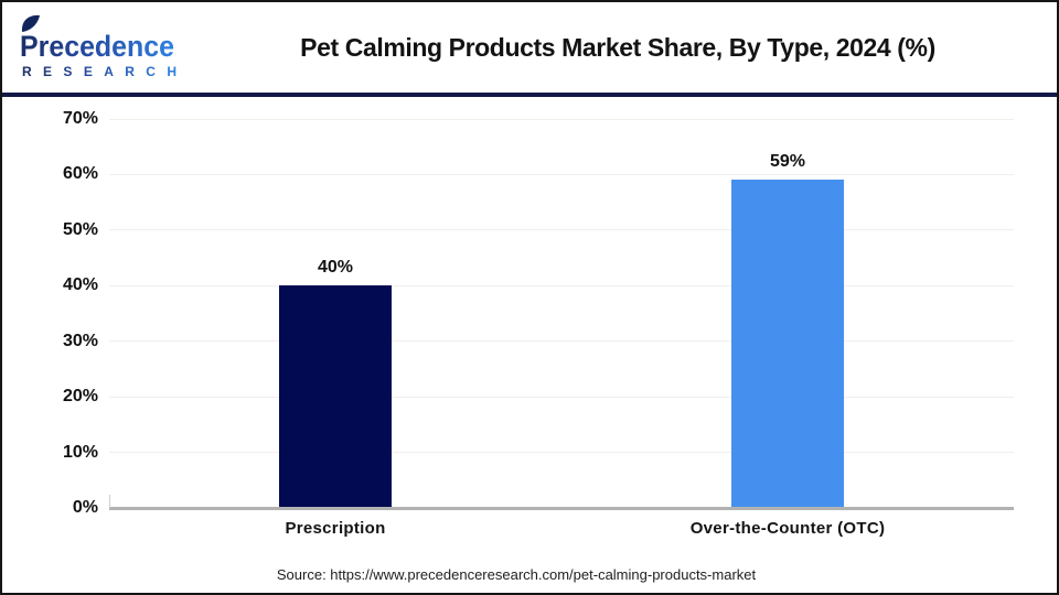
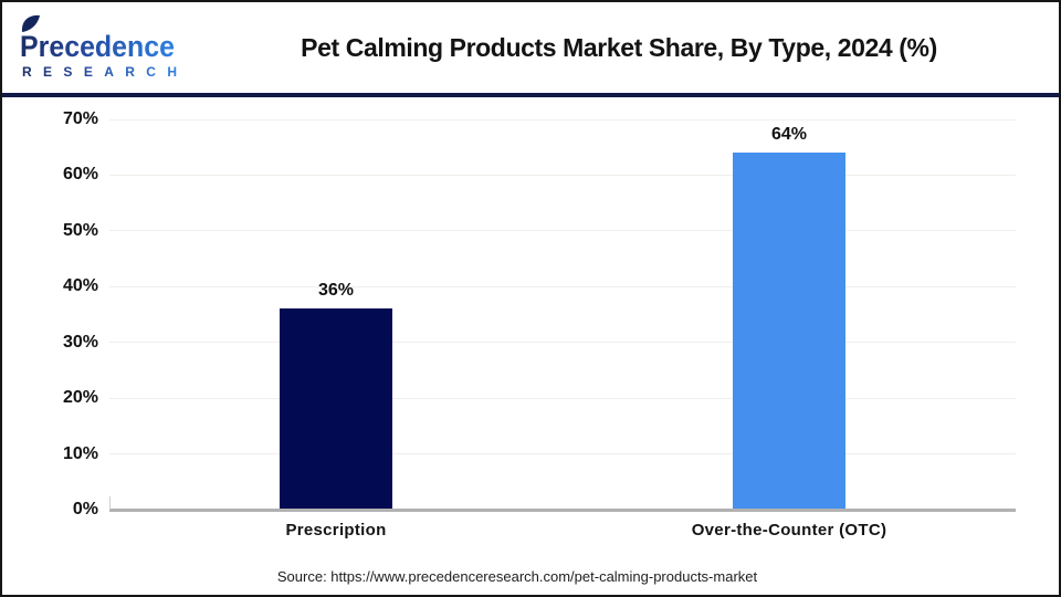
Prescription: 40% -> 36%
Over-the-Counter (OTC): 59% -> 64%
